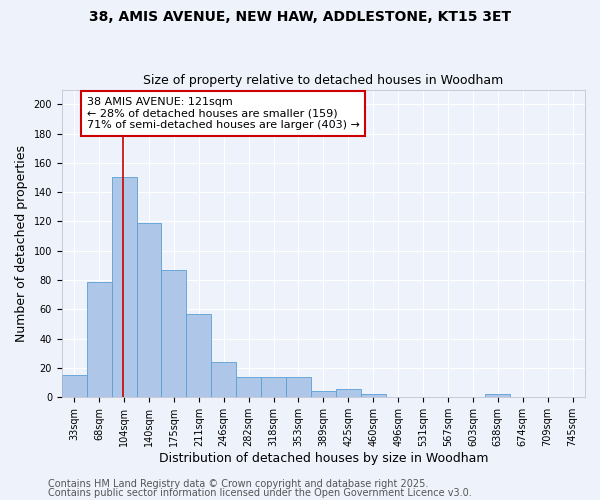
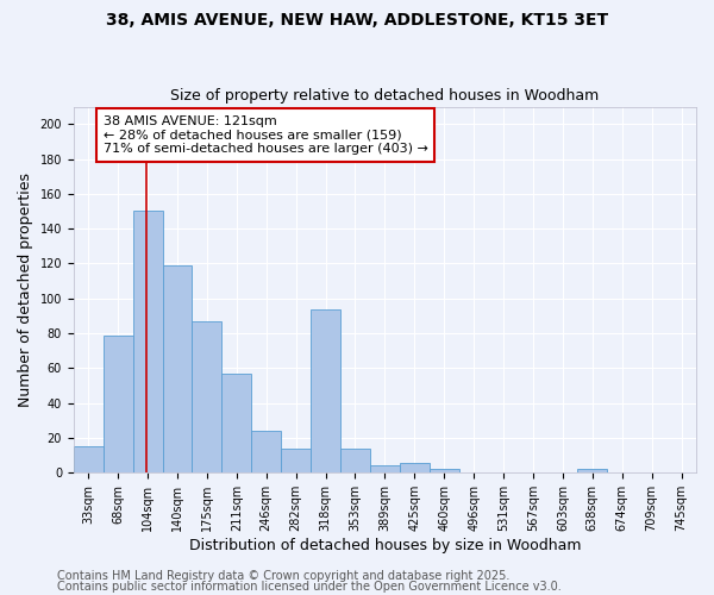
318sqm: 14 -> 94
